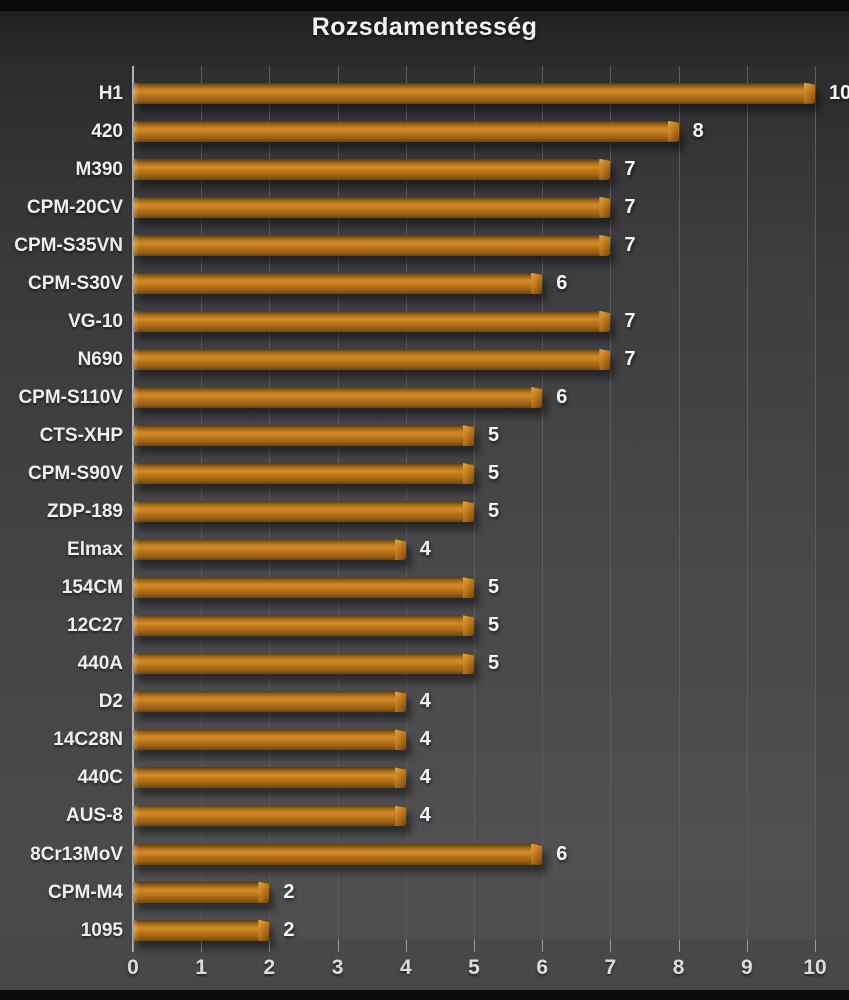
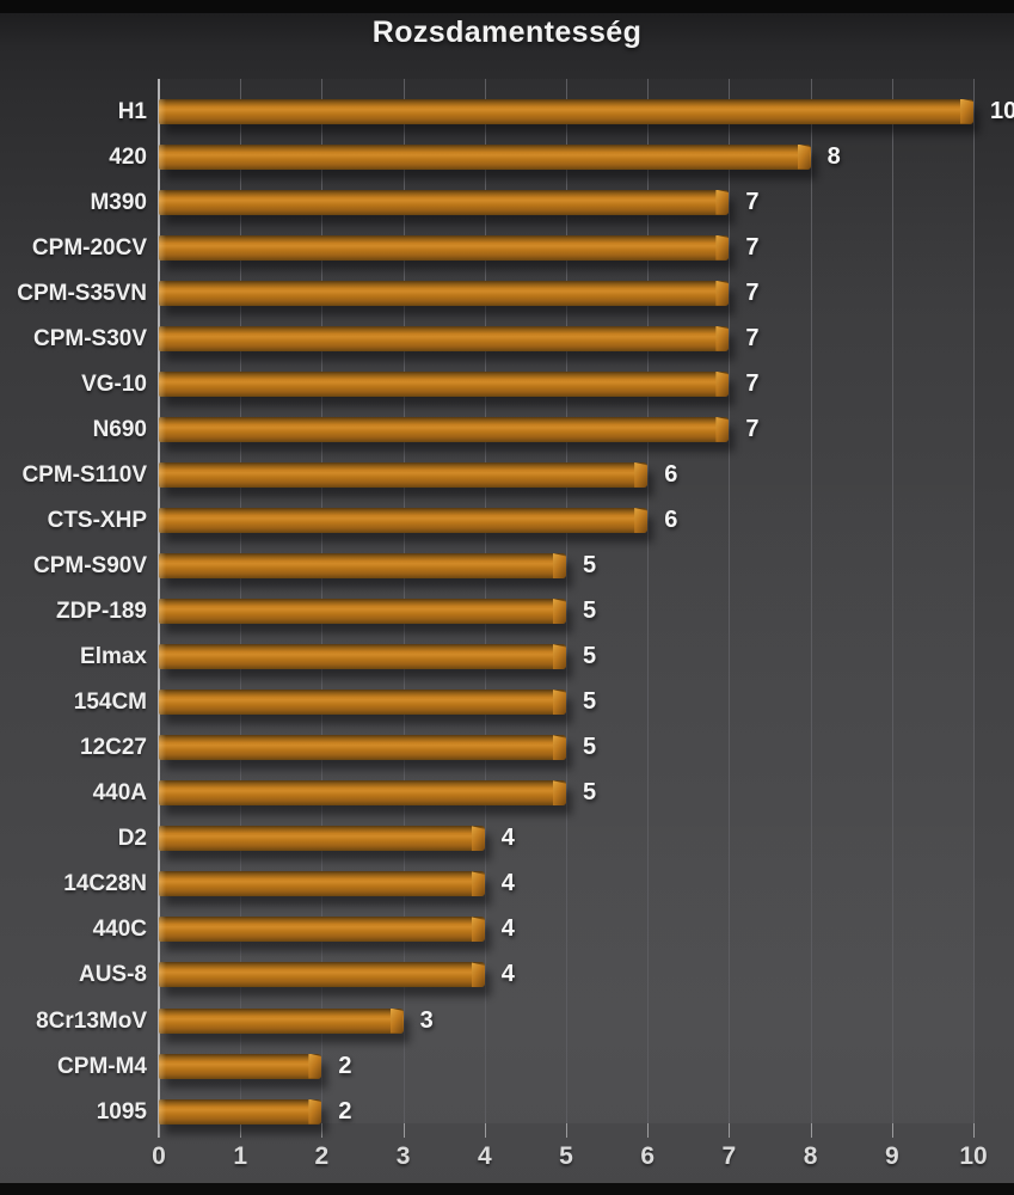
CPM-S30V: 6 -> 7
CTS-XHP: 5 -> 6
Elmax: 4 -> 5
8Cr13MoV: 6 -> 3
